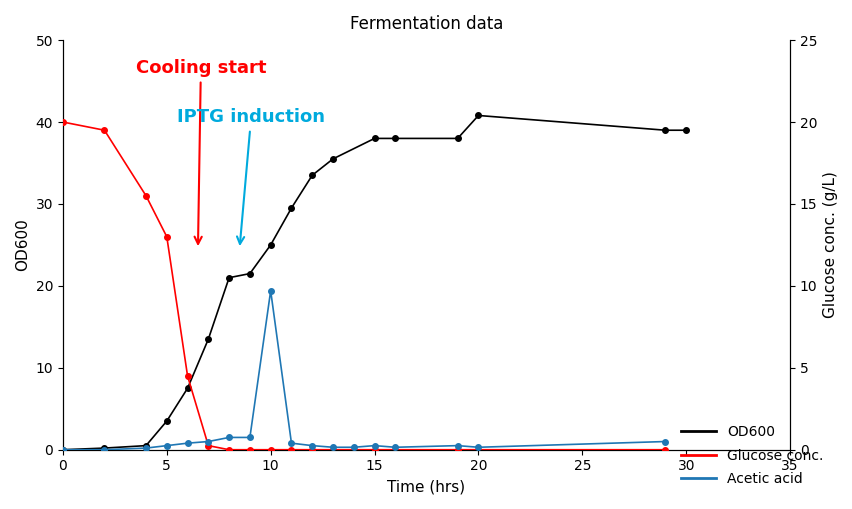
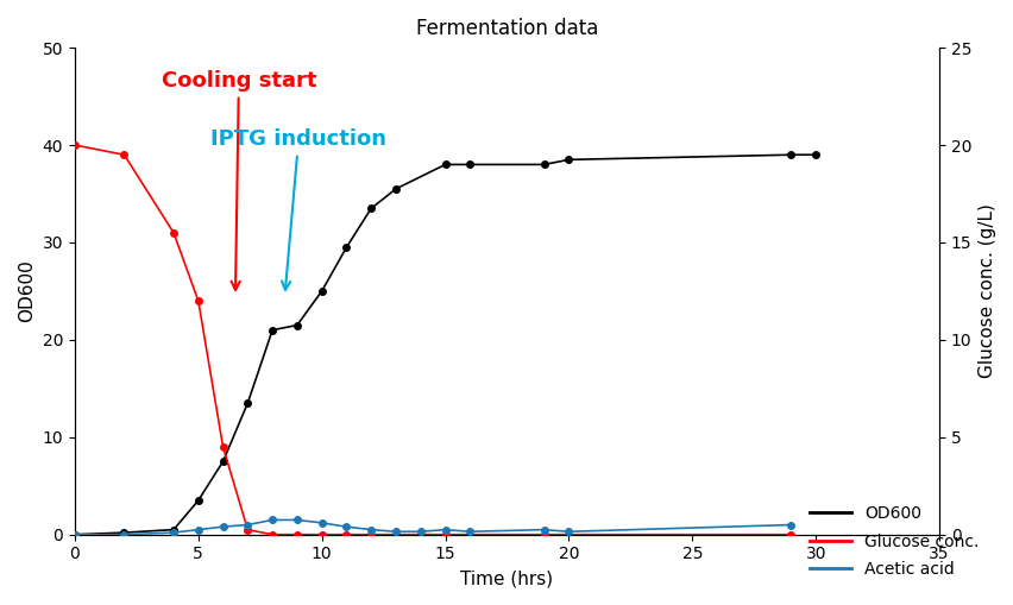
Glucose conc./5: 13.0 -> 12.0
Acetic acid/10: 9.7 -> 0.6
OD600/20: 40.8 -> 38.5
